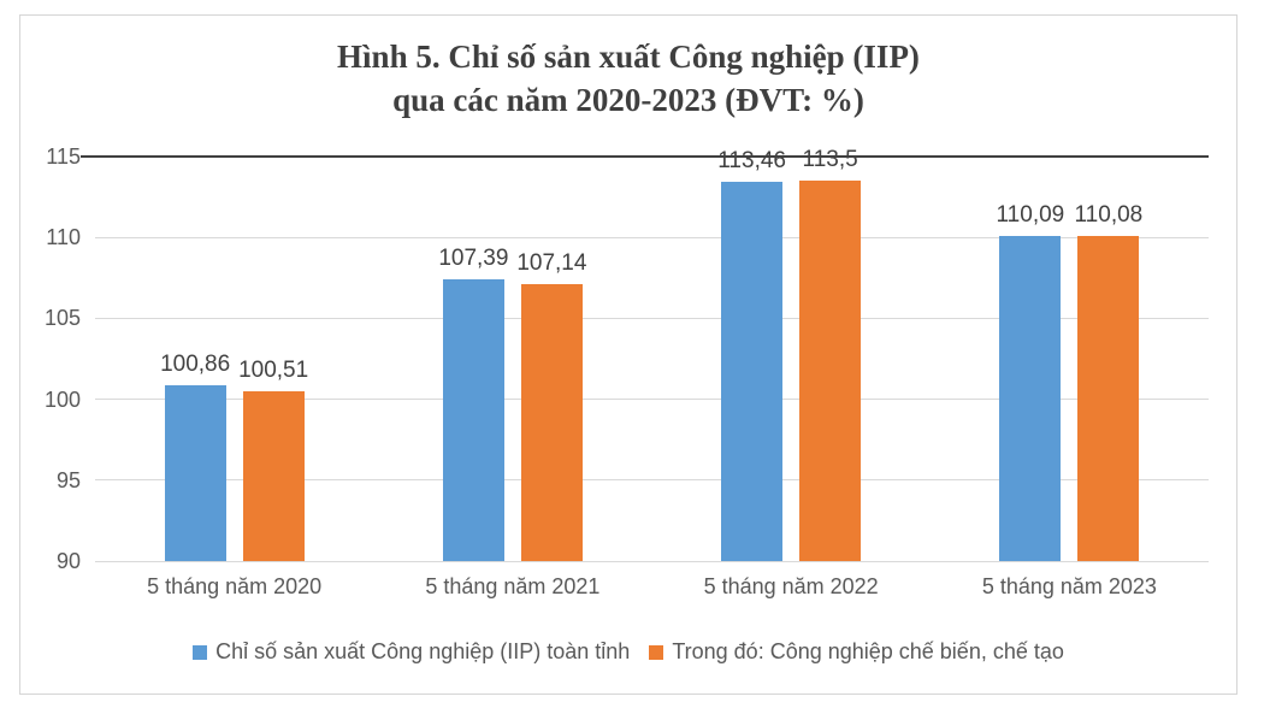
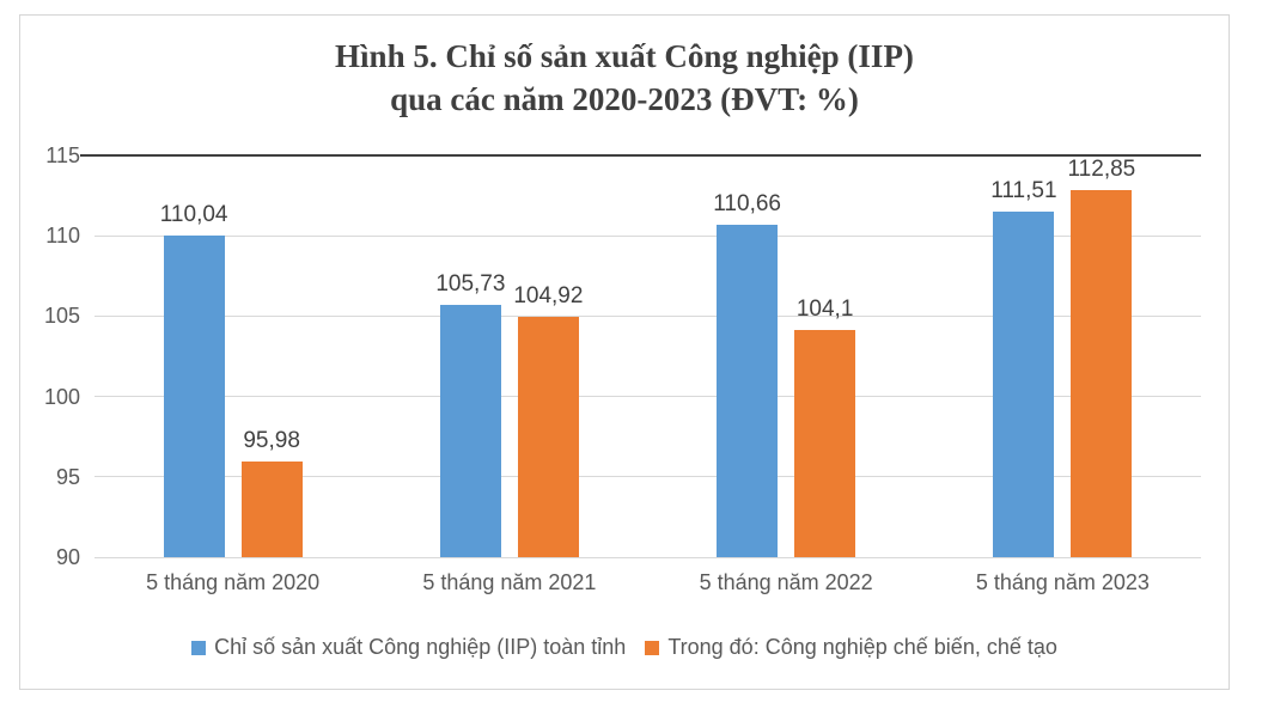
Chỉ số sản xuất Công nghiệp (IIP) toàn tỉnh/5 tháng năm 2020: 100,86 -> 110,04
Trong đó: Công nghiệp chế biến, chế tạo/5 tháng năm 2020: 100,51 -> 95,98
Chỉ số sản xuất Công nghiệp (IIP) toàn tỉnh/5 tháng năm 2021: 107,39 -> 105,73
Trong đó: Công nghiệp chế biến, chế tạo/5 tháng năm 2021: 107,14 -> 104,92
Chỉ số sản xuất Công nghiệp (IIP) toàn tỉnh/5 tháng năm 2022: 113,46 -> 110,66
Trong đó: Công nghiệp chế biến, chế tạo/5 tháng năm 2022: 113,5 -> 104,1
Chỉ số sản xuất Công nghiệp (IIP) toàn tỉnh/5 tháng năm 2023: 110,09 -> 111,51
Trong đó: Công nghiệp chế biến, chế tạo/5 tháng năm 2023: 110,08 -> 112,85
